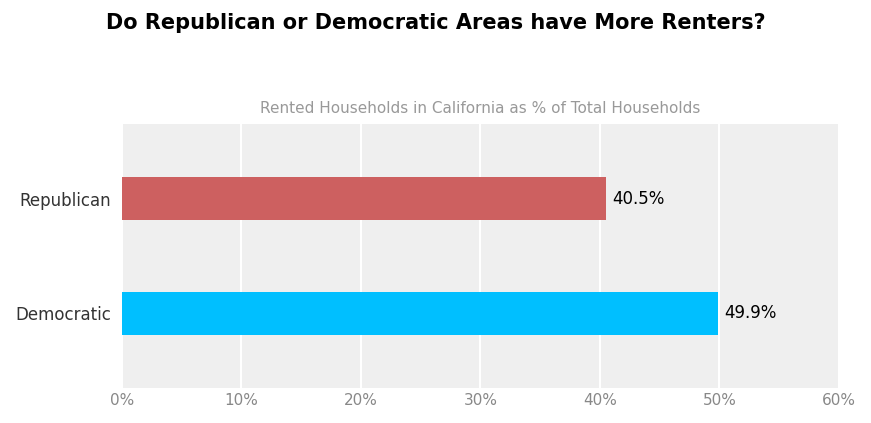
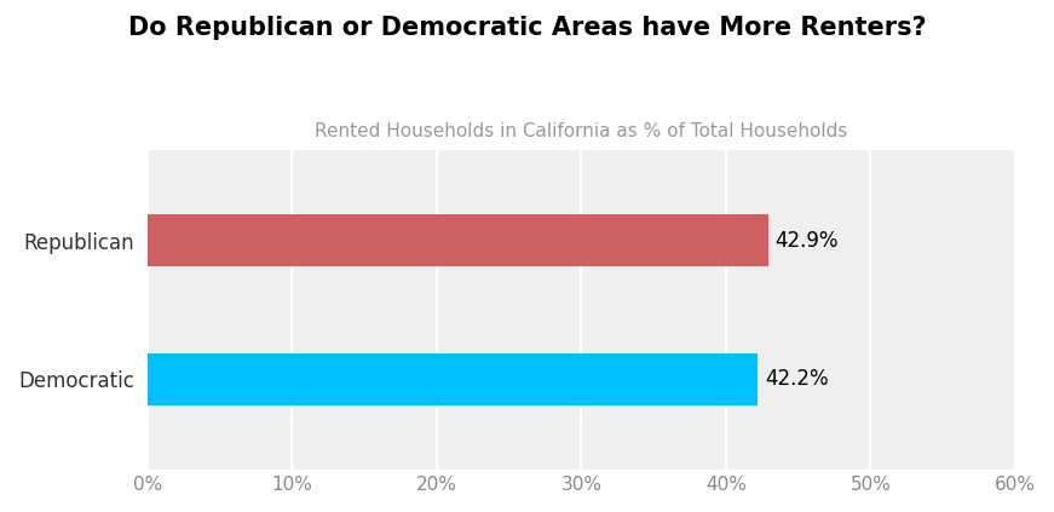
Republican: 40.5% -> 42.9%
Democratic: 49.9% -> 42.2%
